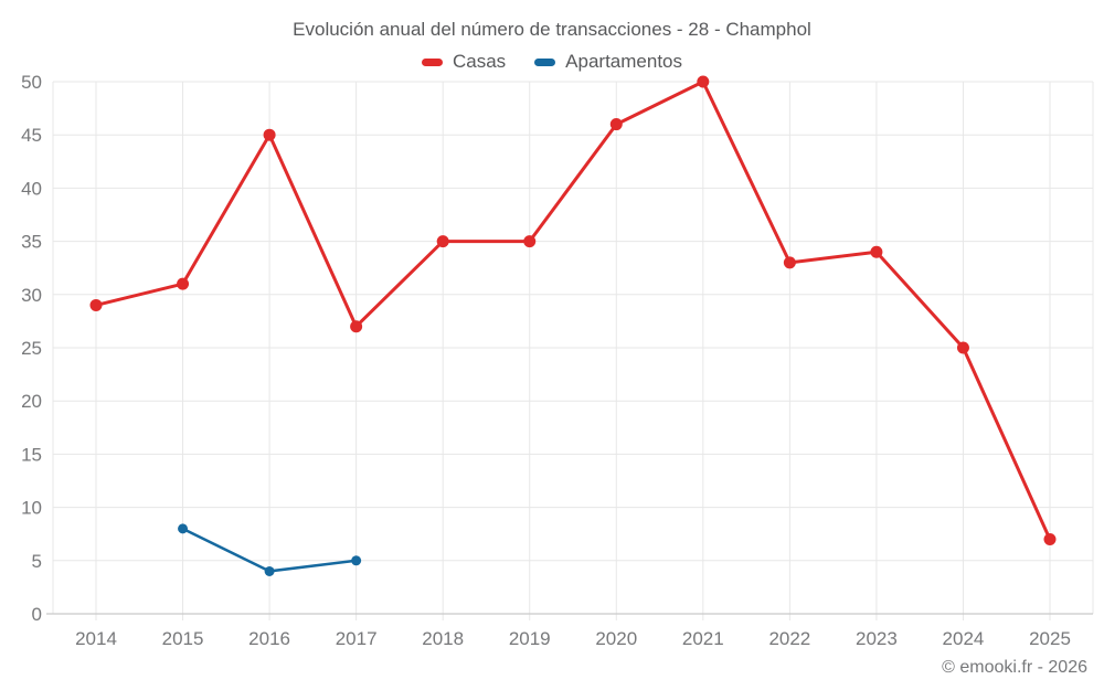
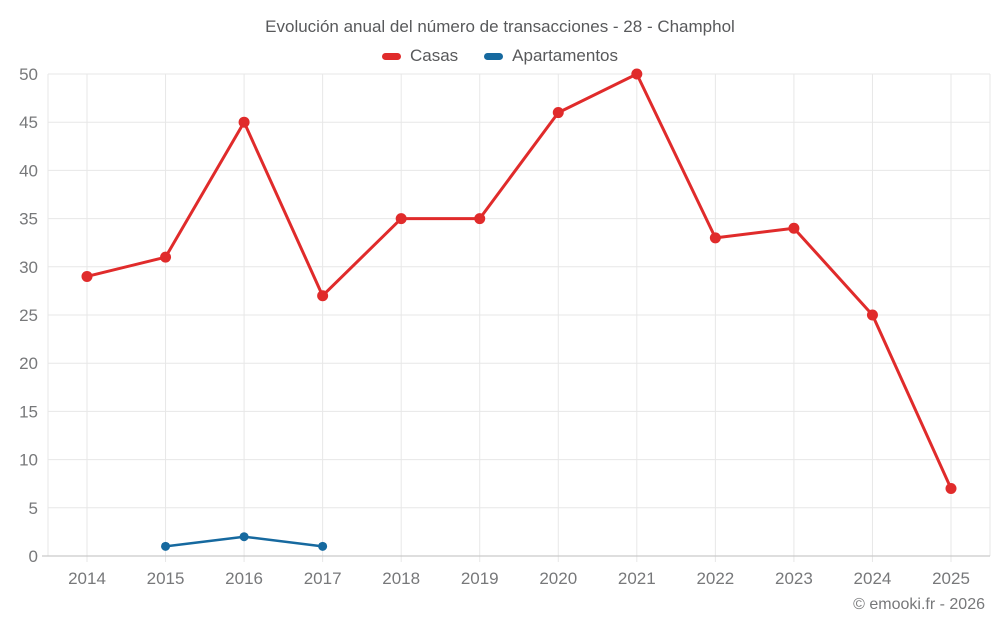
Apartamentos/2015: 8 -> 1
Apartamentos/2016: 4 -> 2
Apartamentos/2017: 5 -> 1
